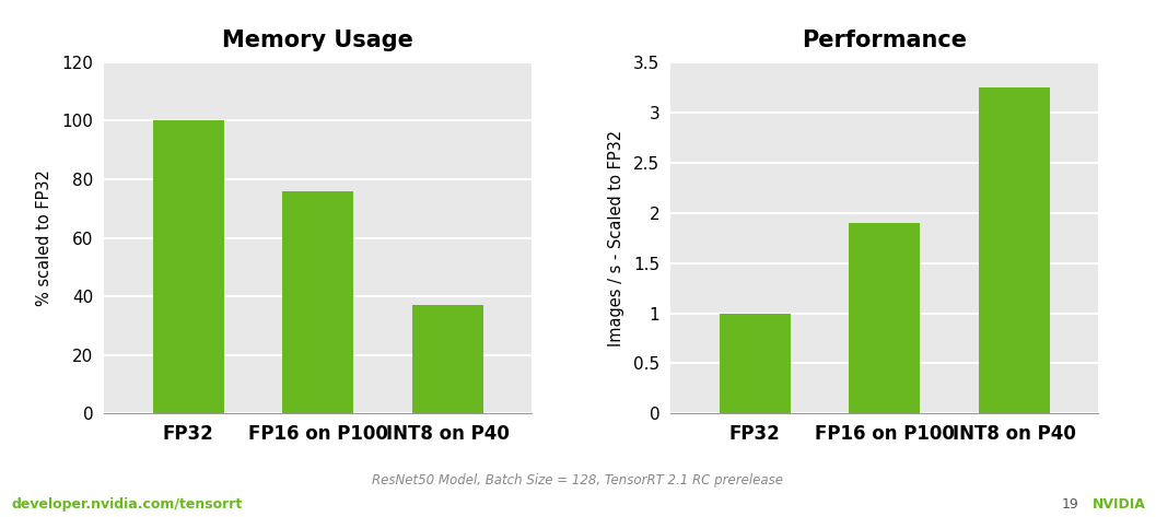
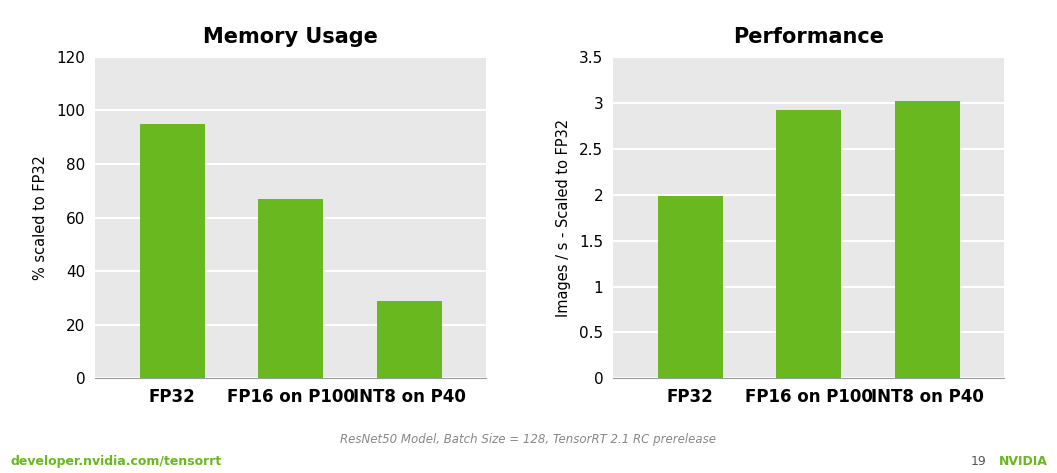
Memory Usage/FP32: 100 -> 95
Memory Usage/FP16 on P100: 76 -> 67
Memory Usage/INT8 on P40: 37 -> 29
Performance/FP32: 1.00 -> 1.98
Performance/FP16 on P100: 1.90 -> 2.92
Performance/INT8 on P40: 3.25 -> 3.02
